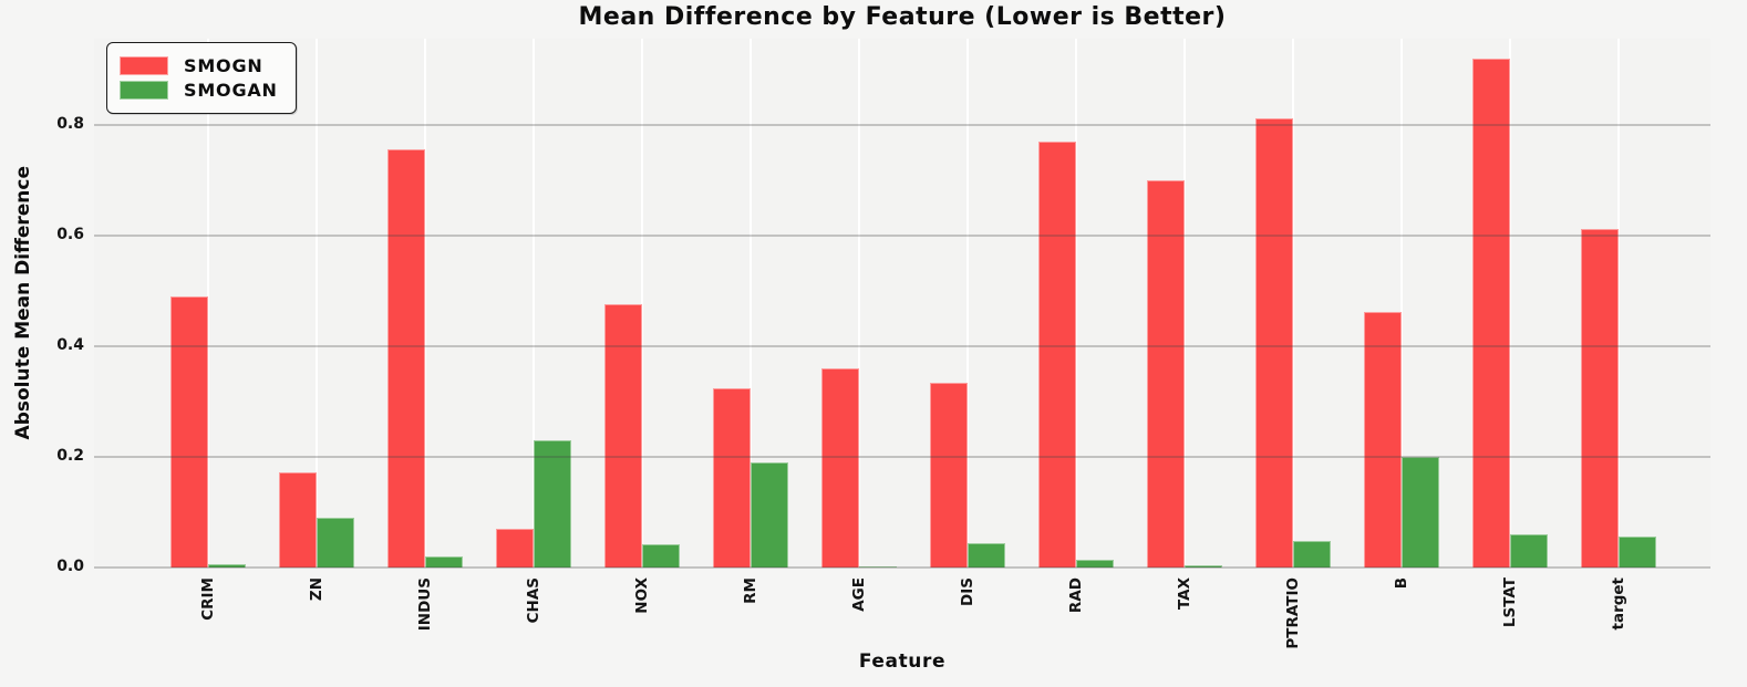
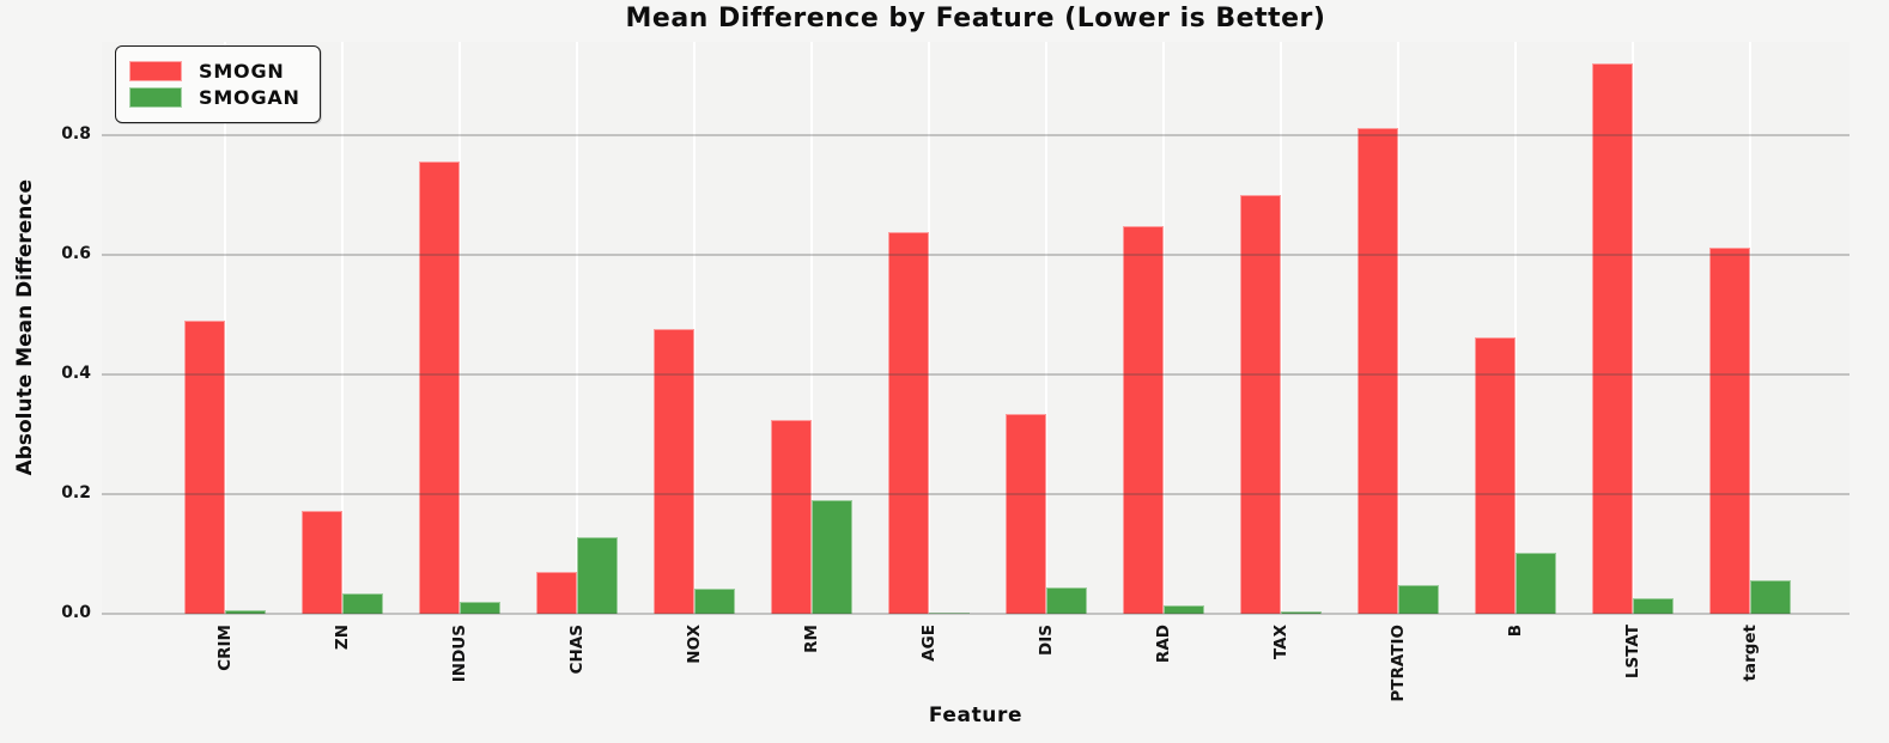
SMOGAN/ZN: 0.09 -> 0.03
SMOGAN/CHAS: 0.23 -> 0.13
SMOGN/AGE: 0.36 -> 0.64
SMOGN/RAD: 0.77 -> 0.65
SMOGAN/B: 0.20 -> 0.10
SMOGAN/LSTAT: 0.06 -> 0.03
